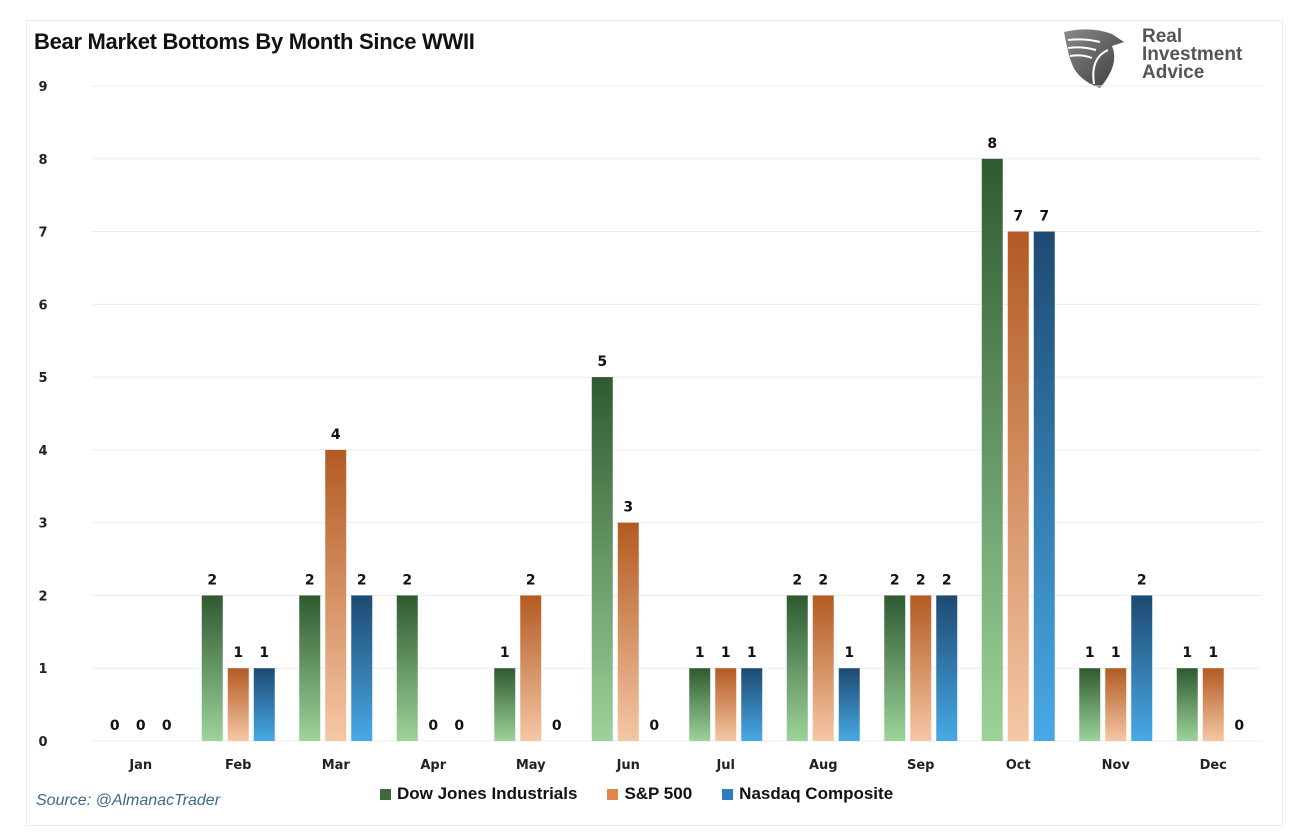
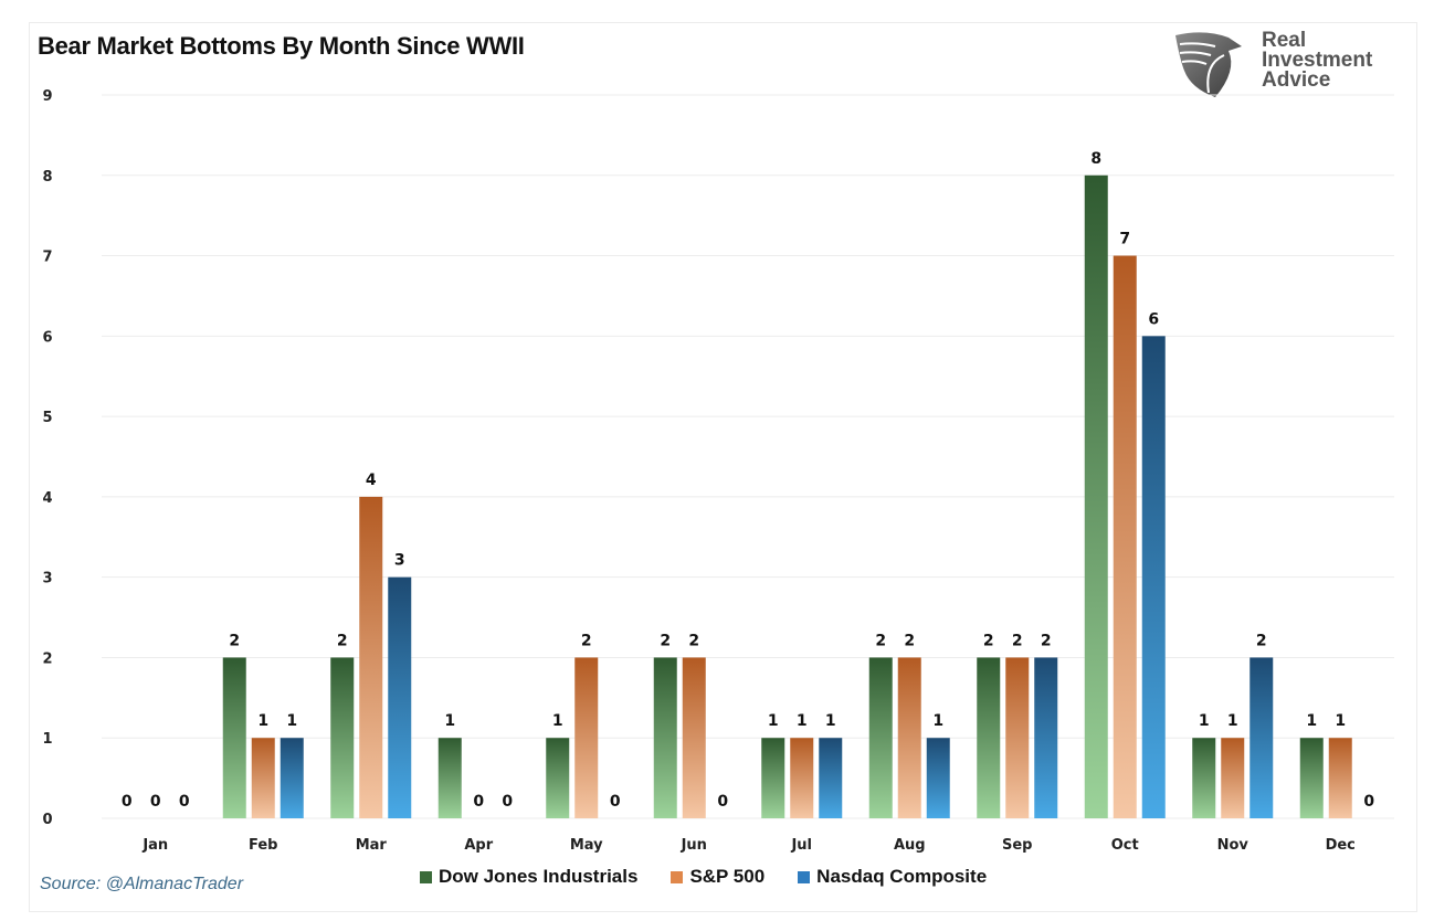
Nasdaq Composite/Mar: 2 -> 3
Dow Jones Industrials/Apr: 2 -> 1
Dow Jones Industrials/Jun: 5 -> 2
S&P 500/Jun: 3 -> 2
Nasdaq Composite/Oct: 7 -> 6
